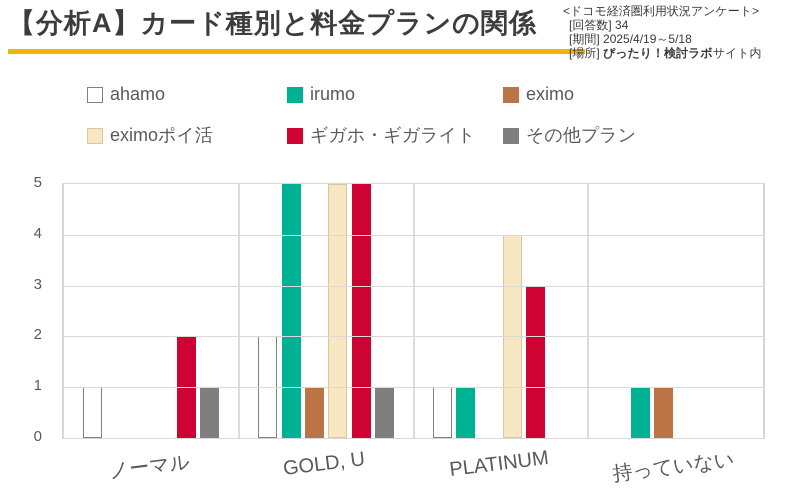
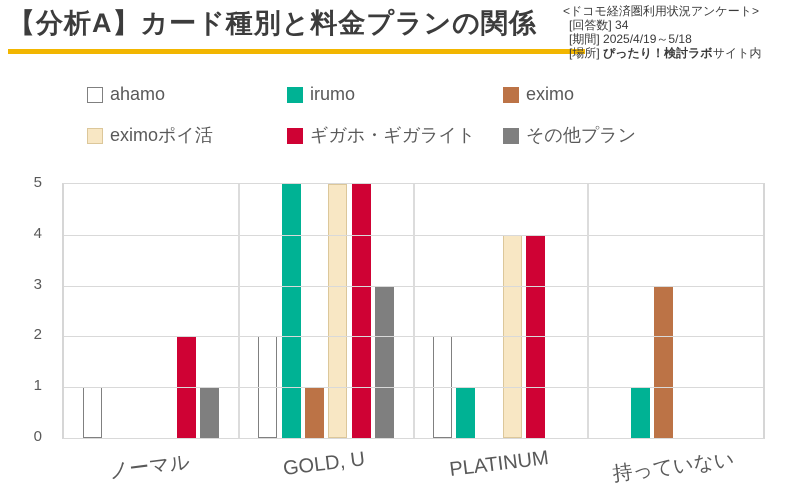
その他プラン/GOLD, U: 1 -> 3
ahamo/PLATINUM: 1 -> 2
ギガホ・ギガライト/PLATINUM: 3 -> 4
eximo/持っていない: 1 -> 3
